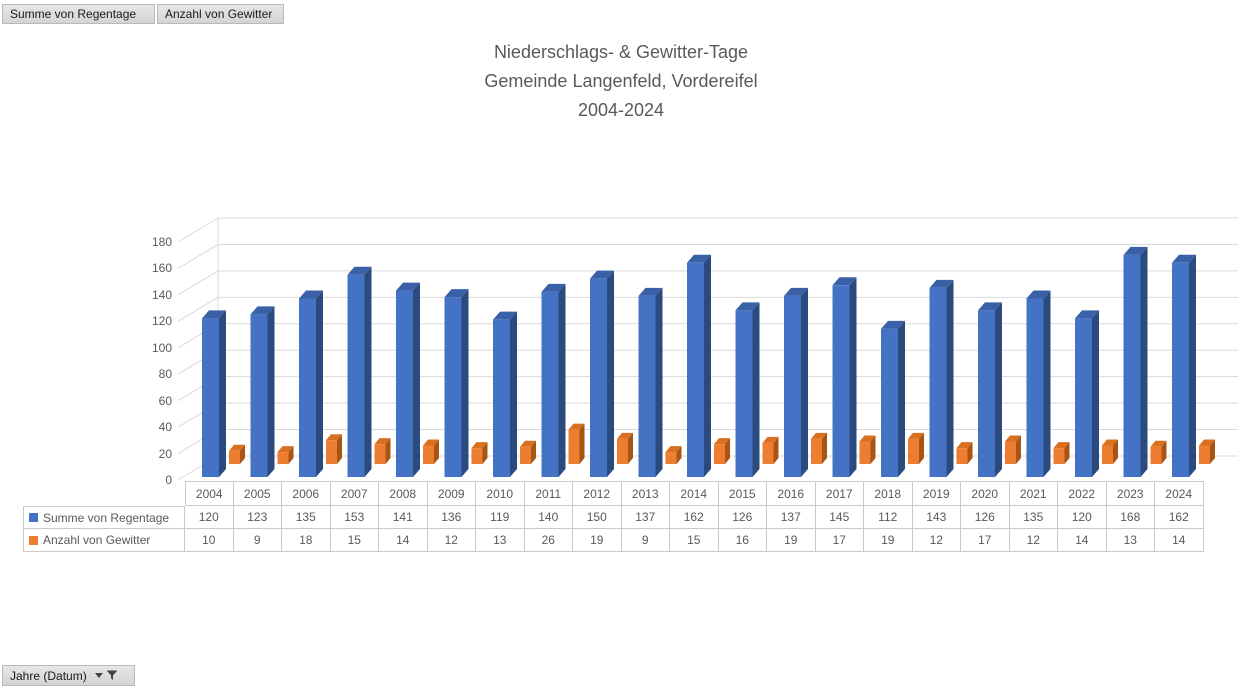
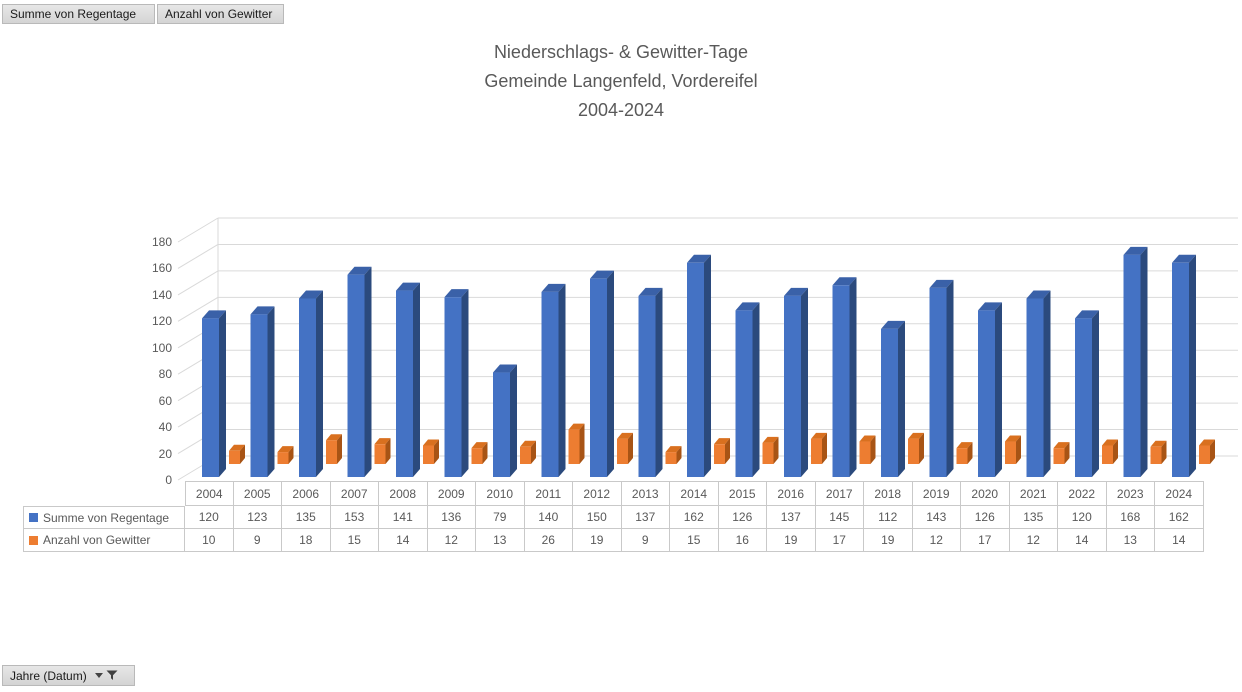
Summe von Regentage/2010: 119 -> 79
